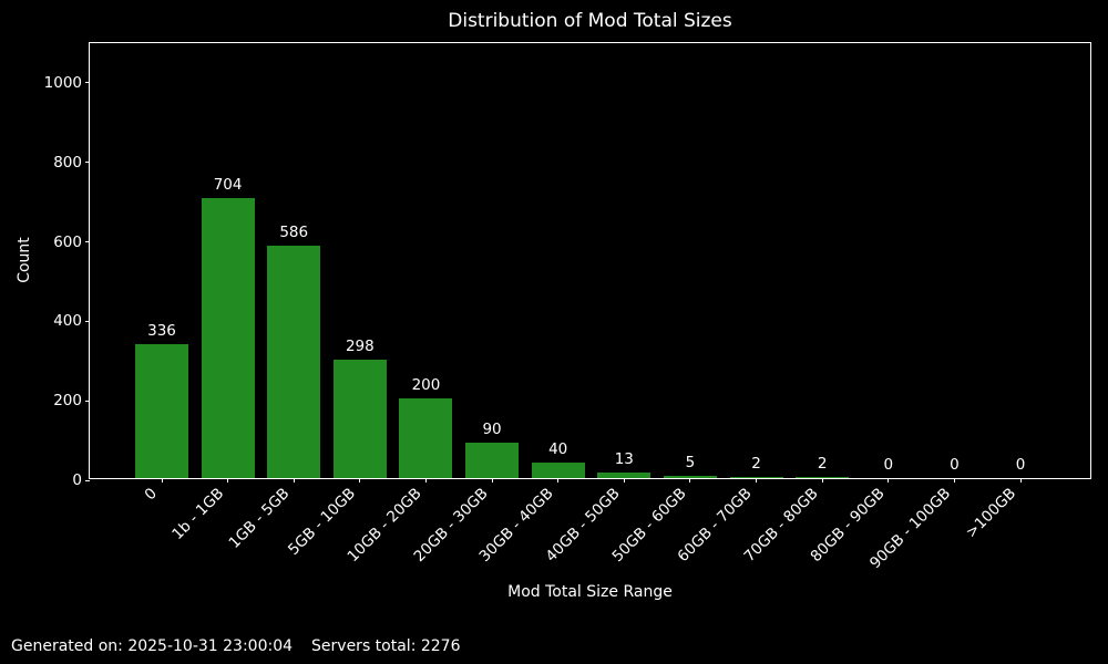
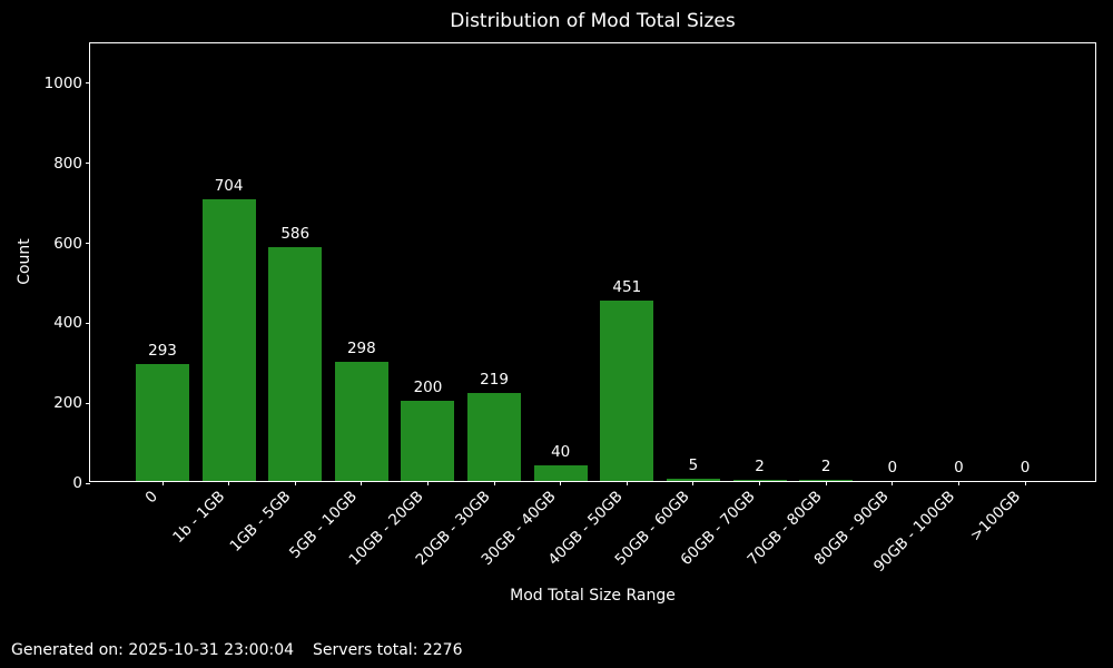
0: 336 -> 293
20GB - 30GB: 90 -> 219
40GB - 50GB: 13 -> 451
